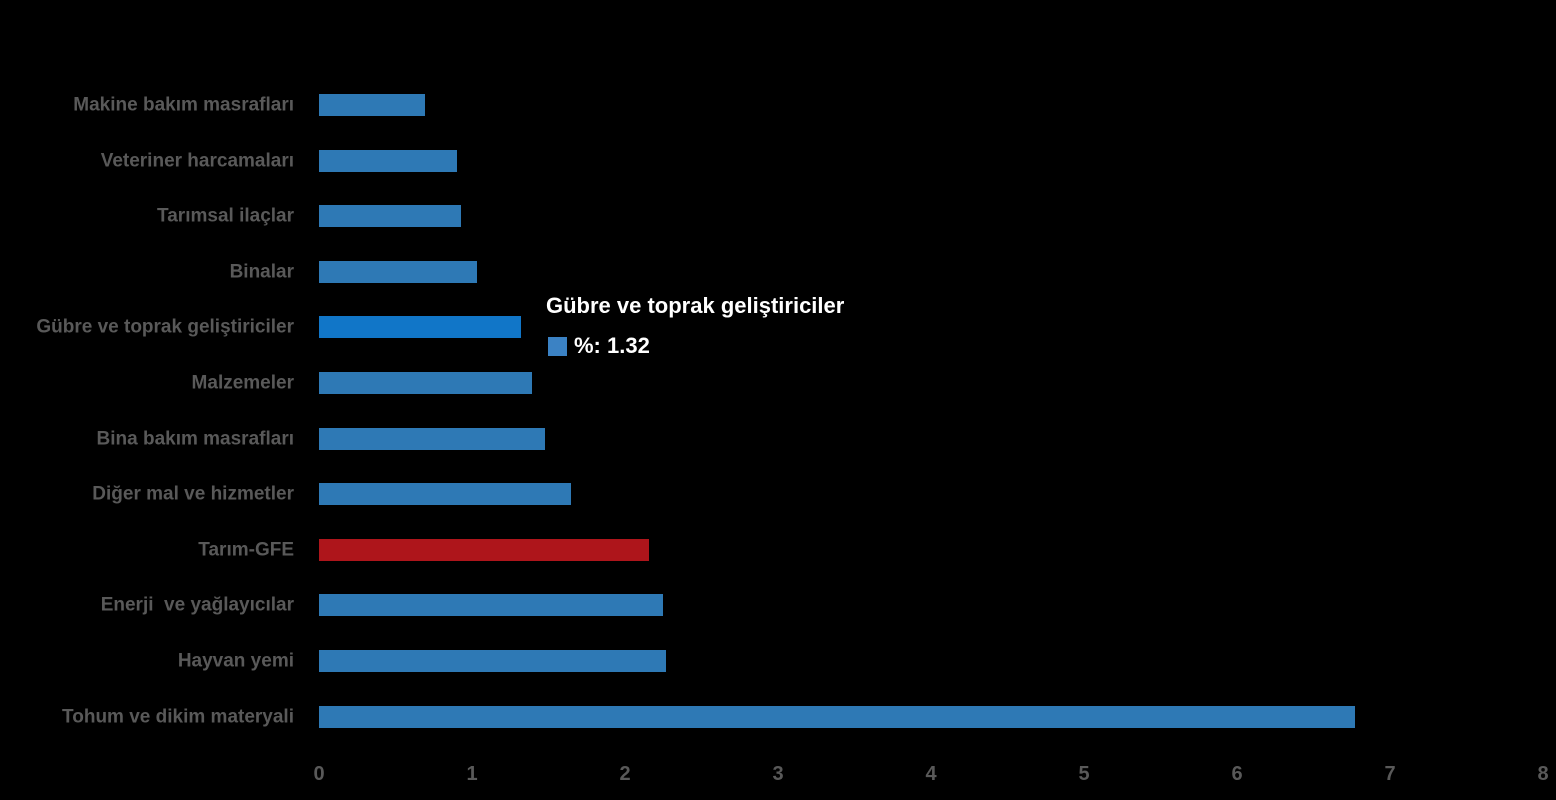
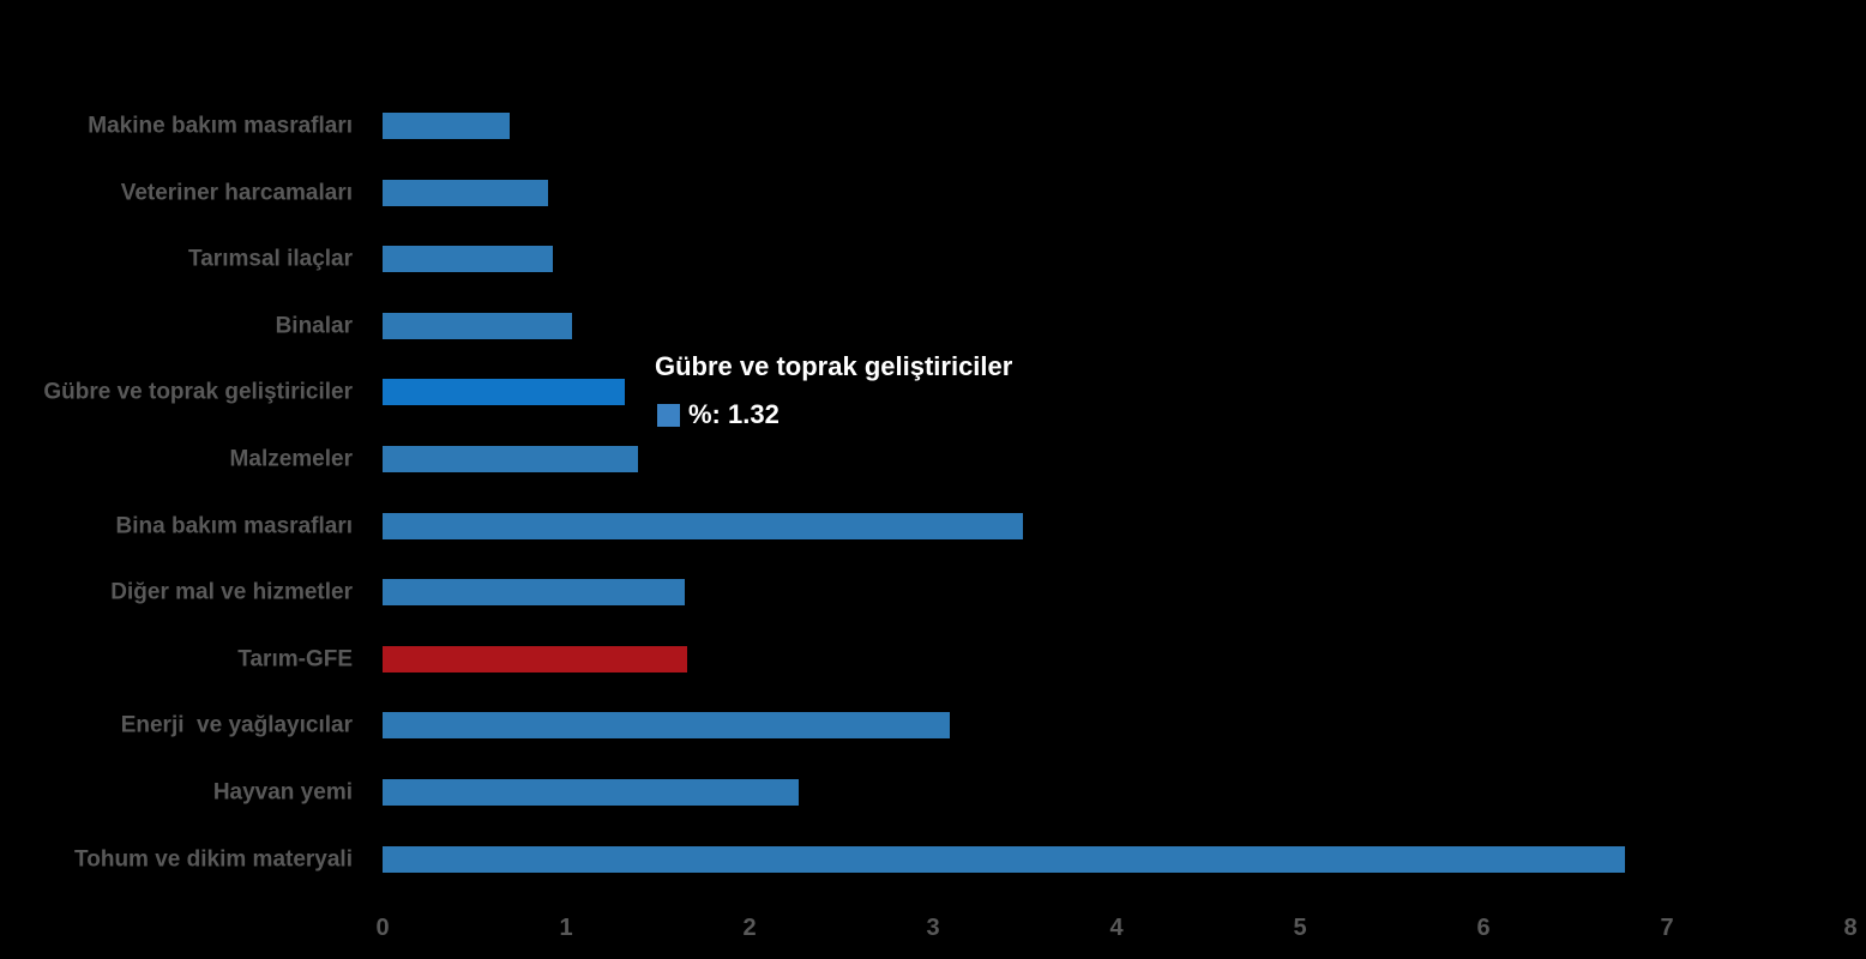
Bina bakım masrafları: 1.48 -> 3.49
Tarım-GFE: 2.16 -> 1.66
Enerji ve yağlayıcılar: 2.25 -> 3.09
